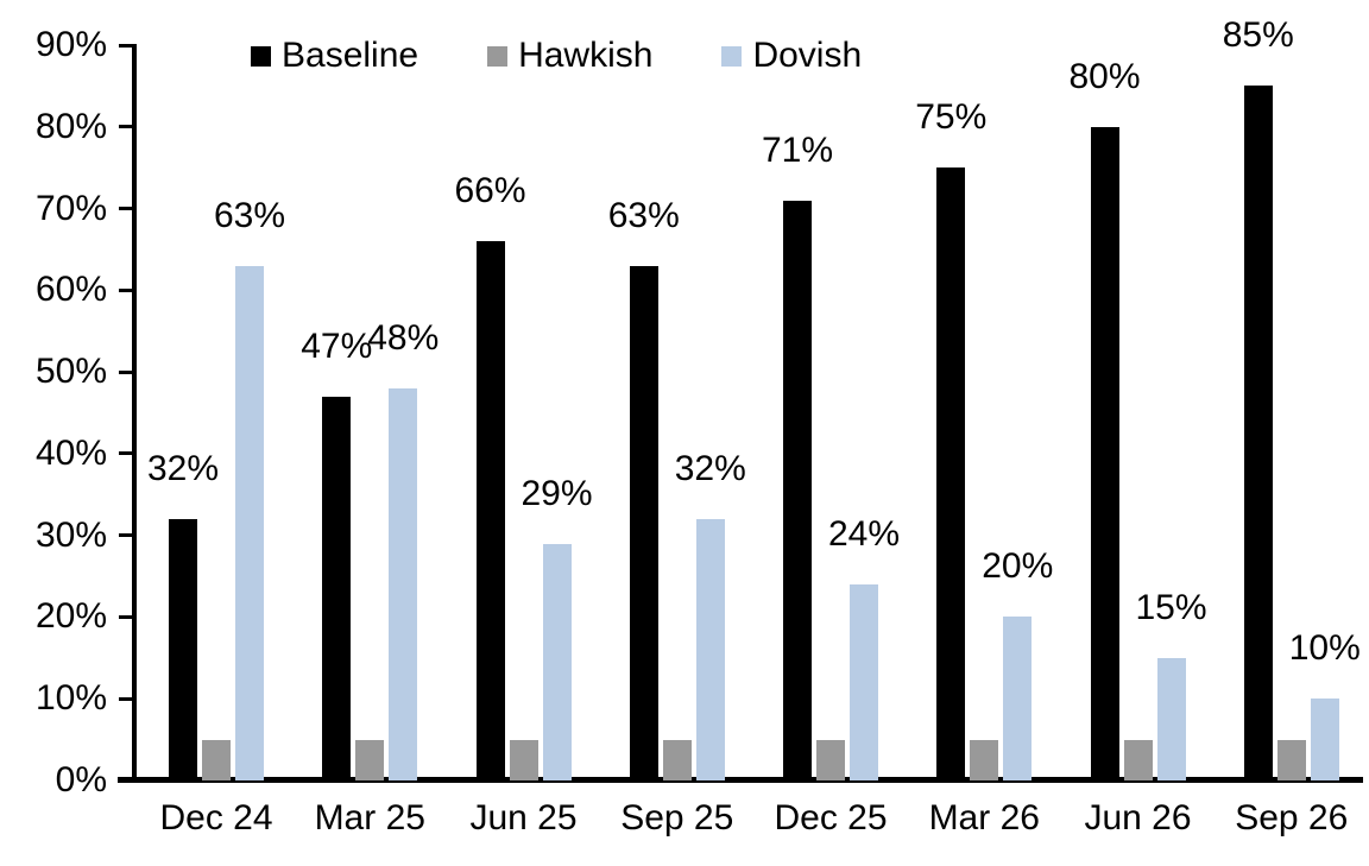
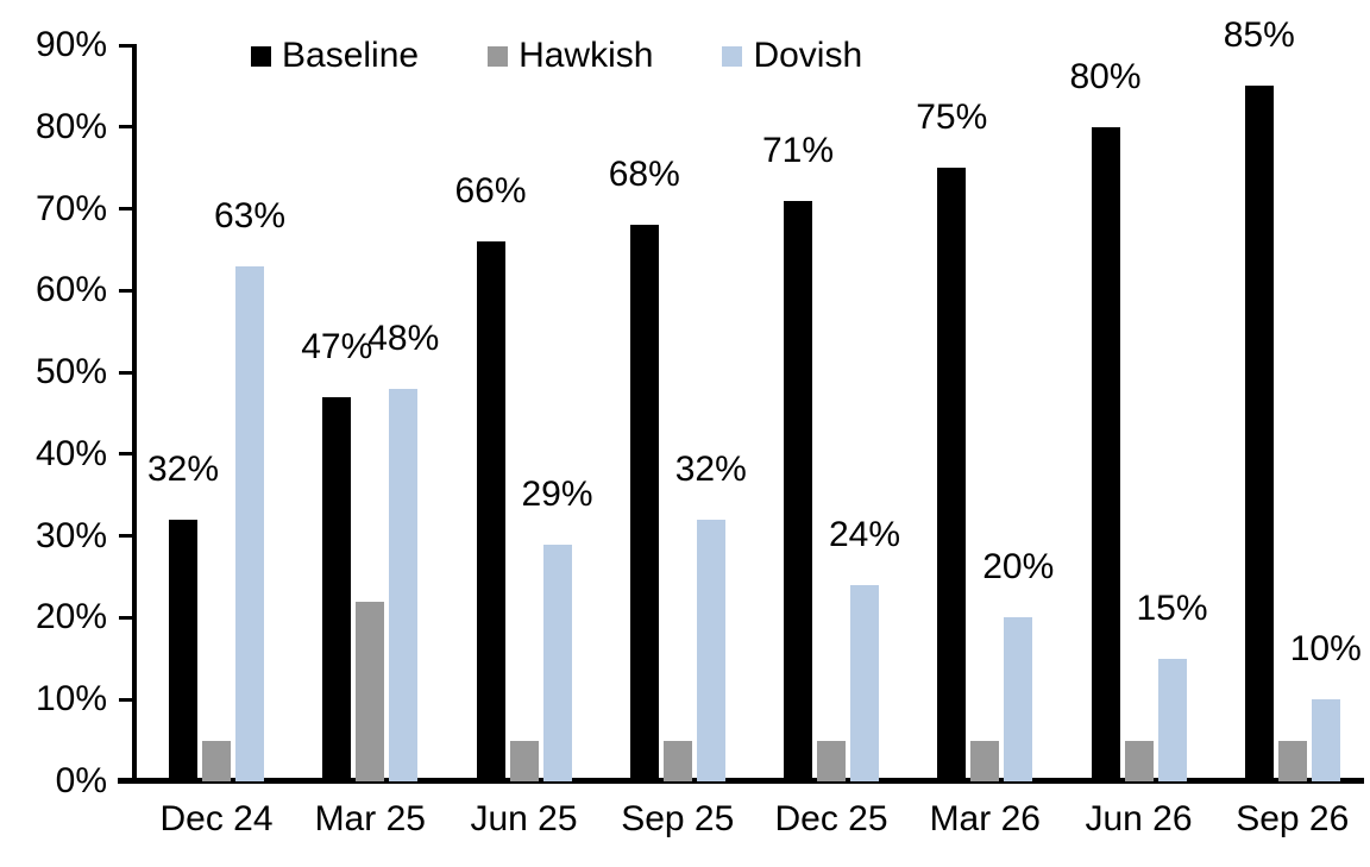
Hawkish/Mar 25: 5% -> 22%
Baseline/Sep 25: 63% -> 68%
